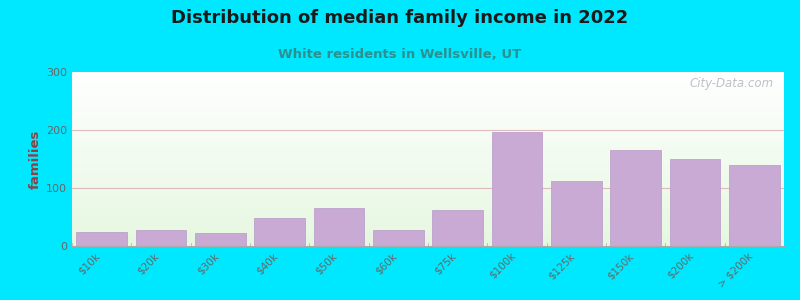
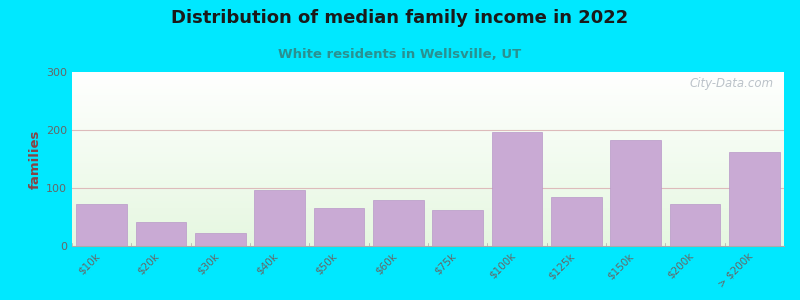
$10k: 25 -> 72
$20k: 28 -> 42
$40k: 48 -> 96
$60k: 28 -> 80
$125k: 112 -> 84
$150k: 165 -> 182
$200k: 150 -> 72
> $200k: 140 -> 162
